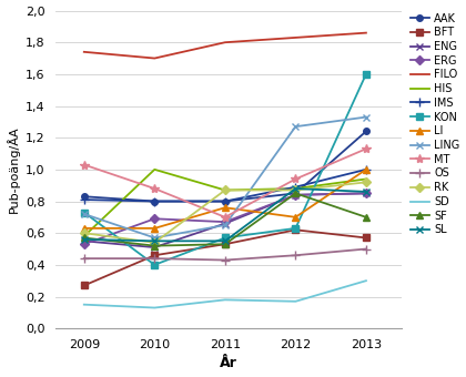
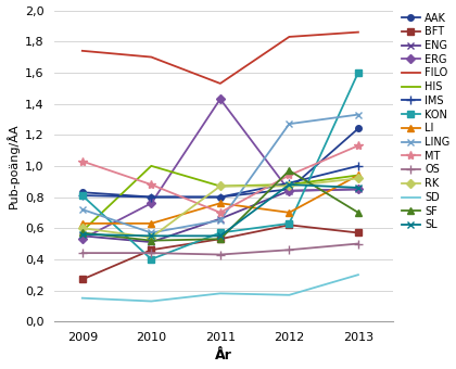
KON/2009: 0,73 -> 0,81
ERG/2010: 0,69 -> 0,76
ERG/2011: 0,67 -> 1,43
FILO/2011: 1,80 -> 1,53
SF/2012: 0,85 -> 0,97
LI/2013: 1,00 -> 0,94
